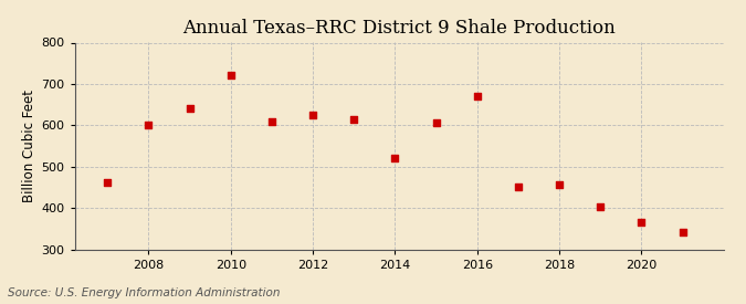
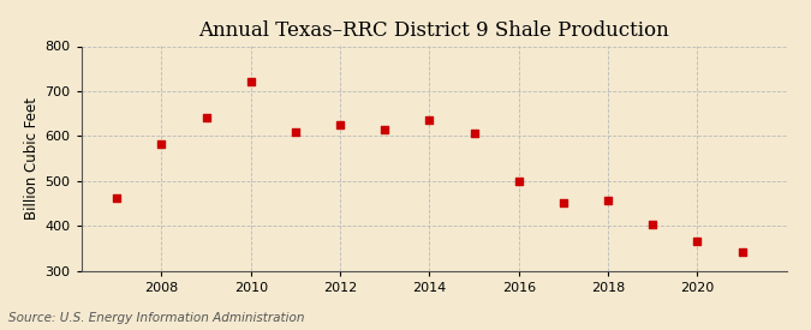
2008: 600 -> 583
2014: 520 -> 636
2016: 670 -> 500
